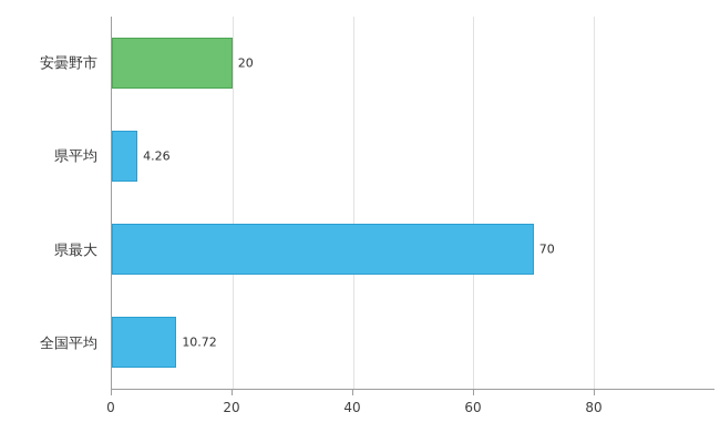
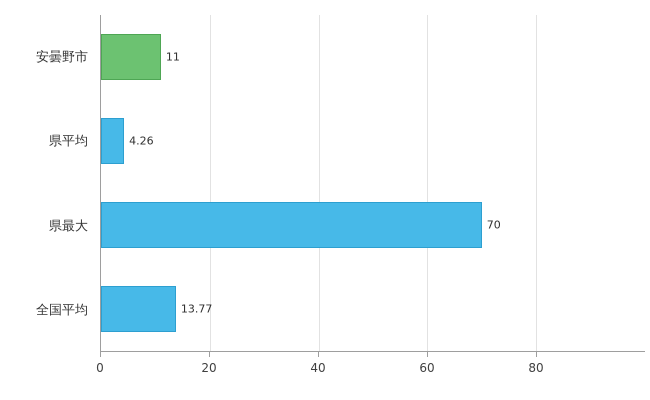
安曇野市: 20 -> 11
全国平均: 10.72 -> 13.77
